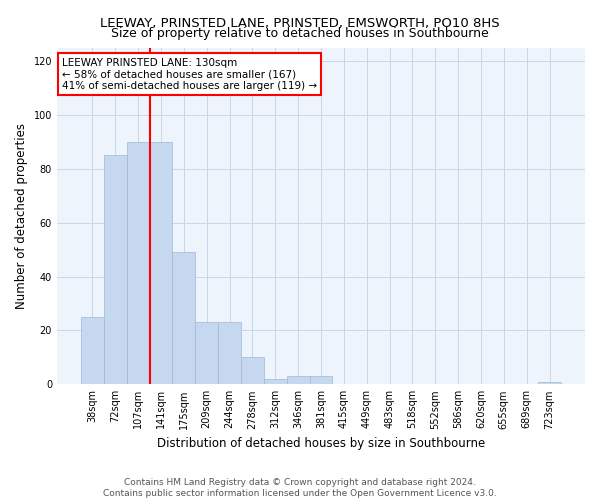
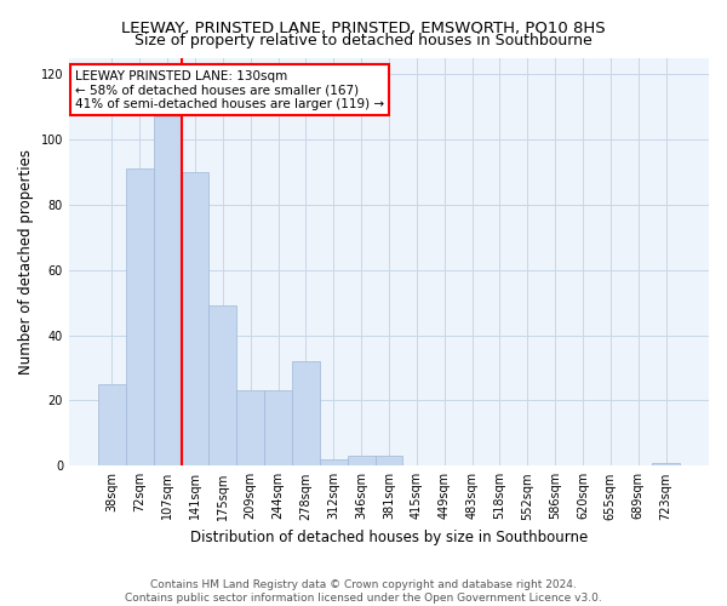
72sqm: 85 -> 91
107sqm: 90 -> 107
278sqm: 10 -> 32
